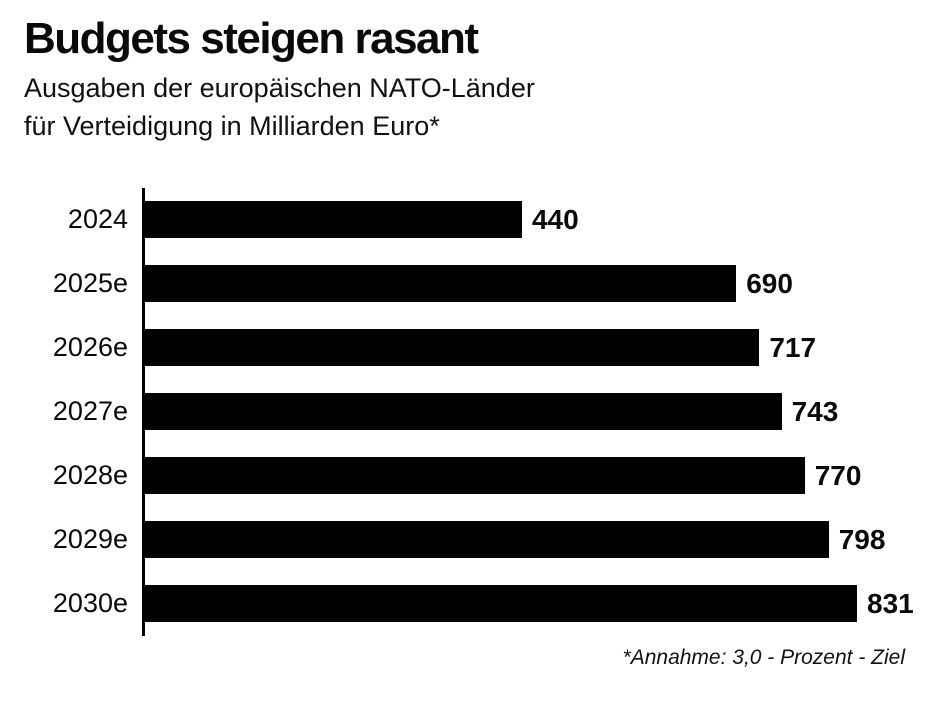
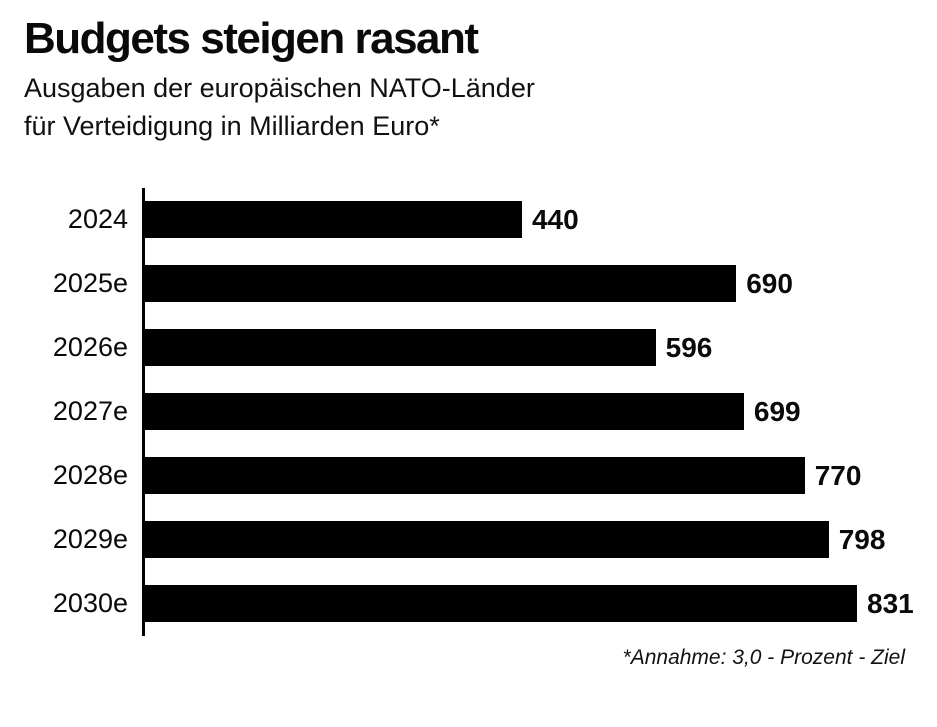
2026e: 717 -> 596
2027e: 743 -> 699
